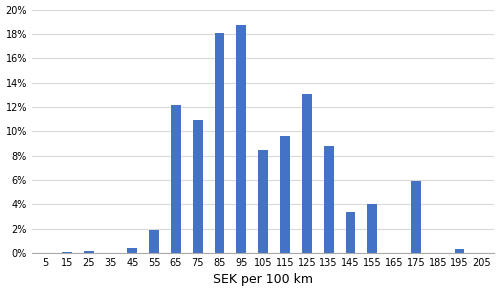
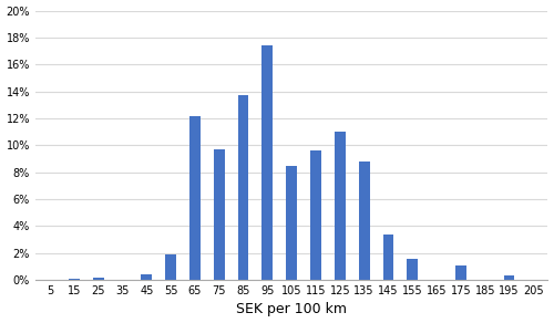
75: 10.9% -> 9.7%
85: 18.1% -> 13.7%
95: 18.7% -> 17.4%
125: 13.1% -> 11.0%
155: 4.0% -> 1.6%
175: 5.9% -> 1.1%
